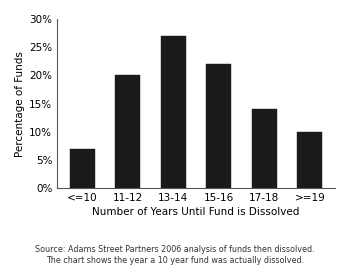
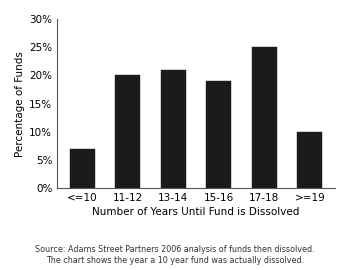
13-14: 27% -> 21%
15-16: 22% -> 19%
17-18: 14% -> 25%
